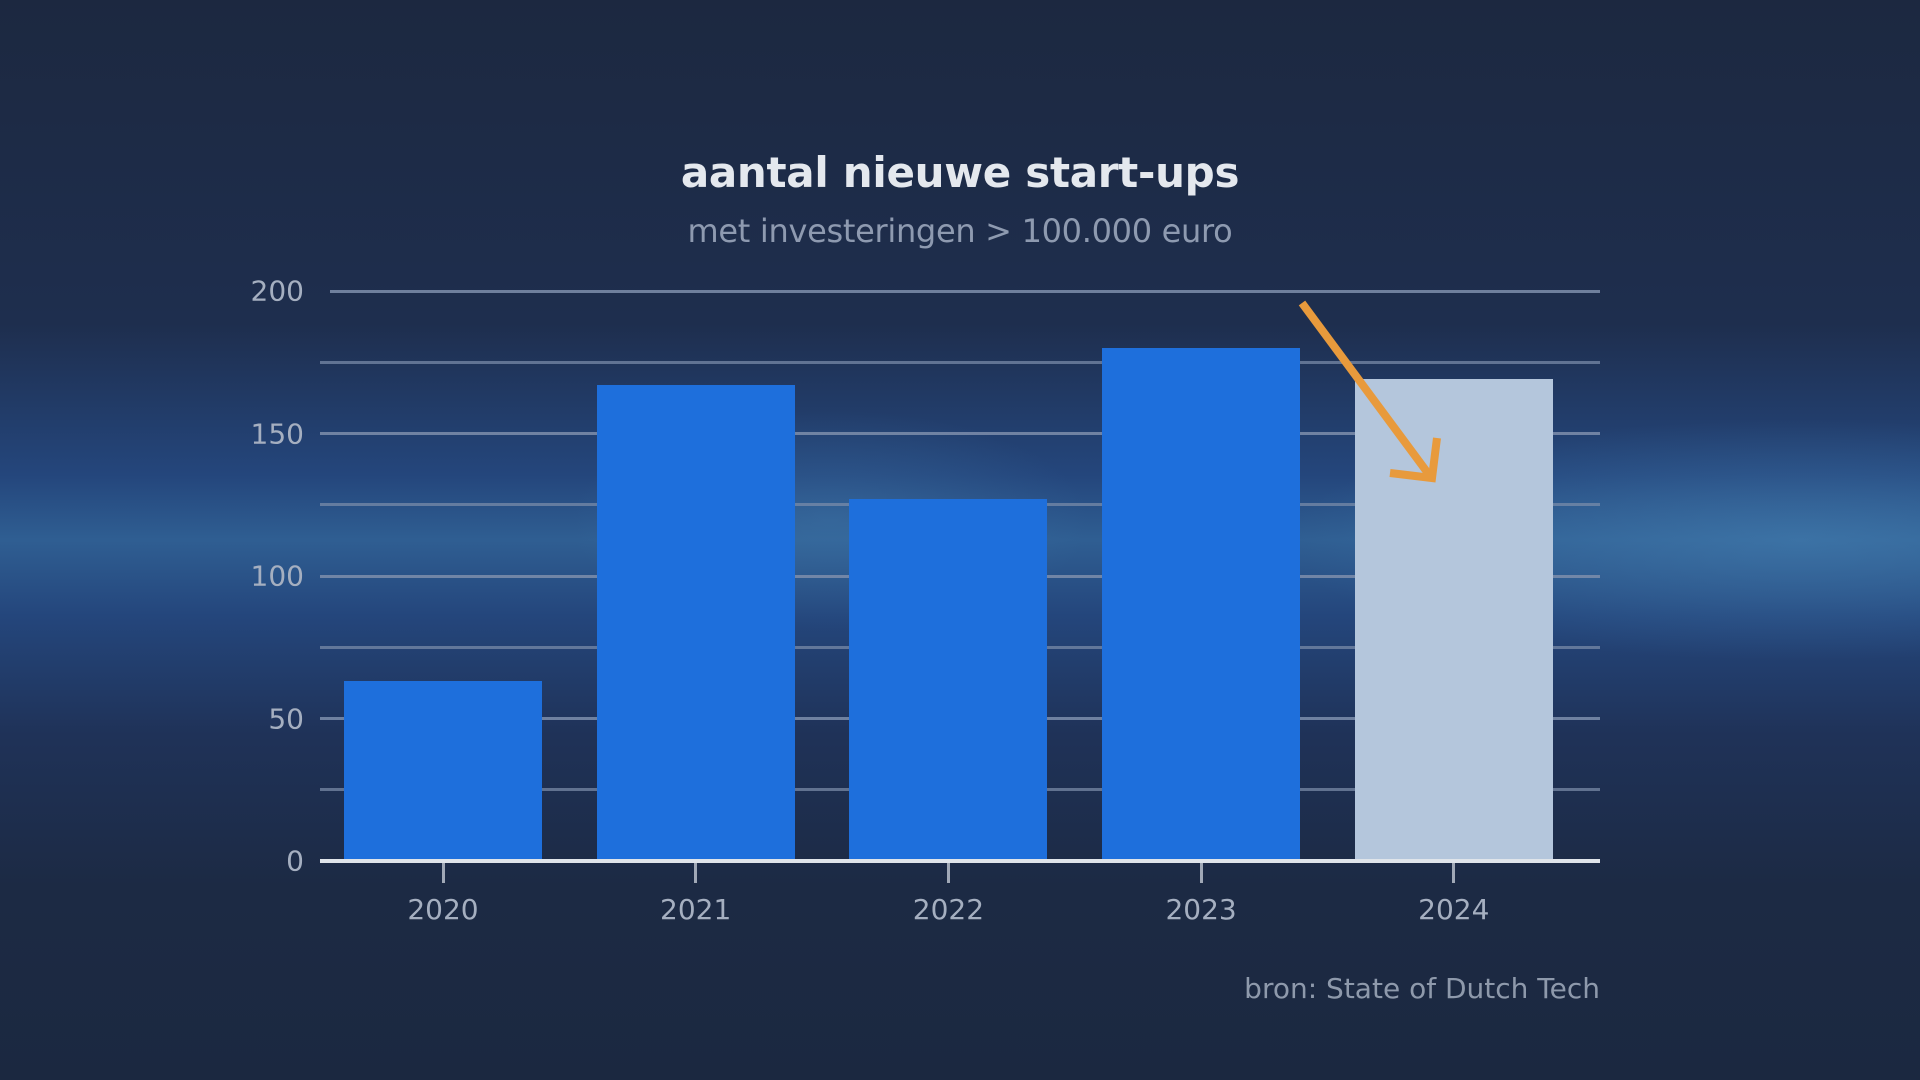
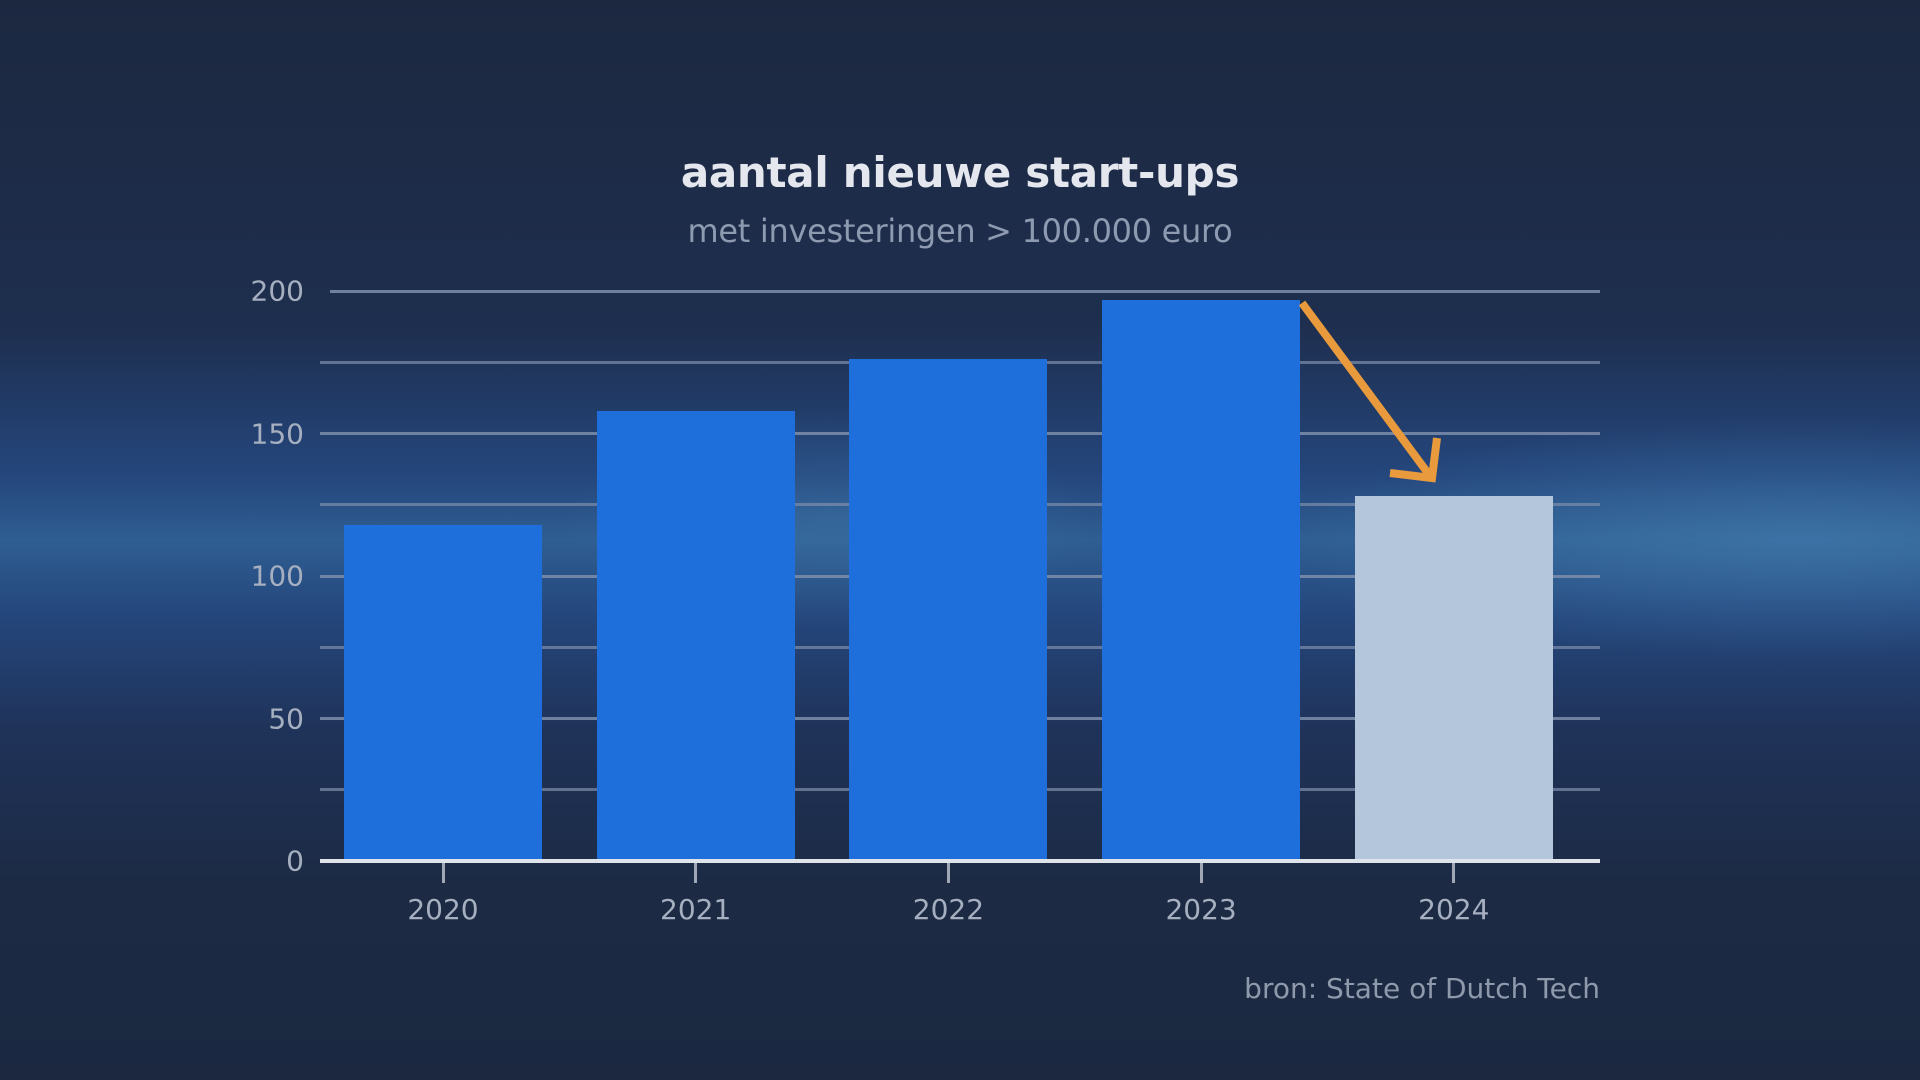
2020: 63 -> 118
2021: 167 -> 158
2022: 127 -> 176
2023: 180 -> 197
2024: 169 -> 128
